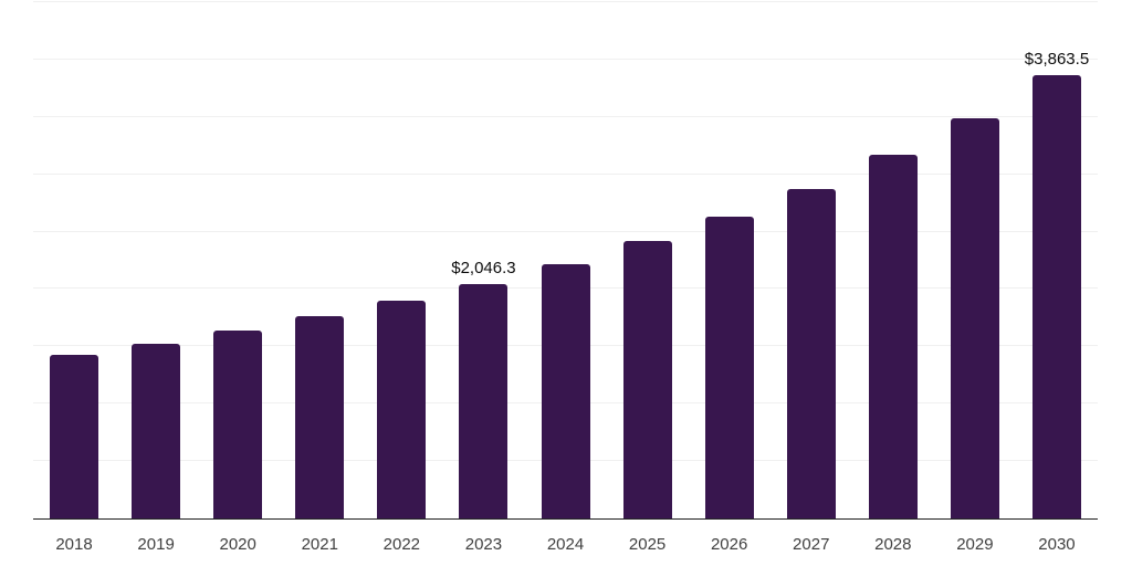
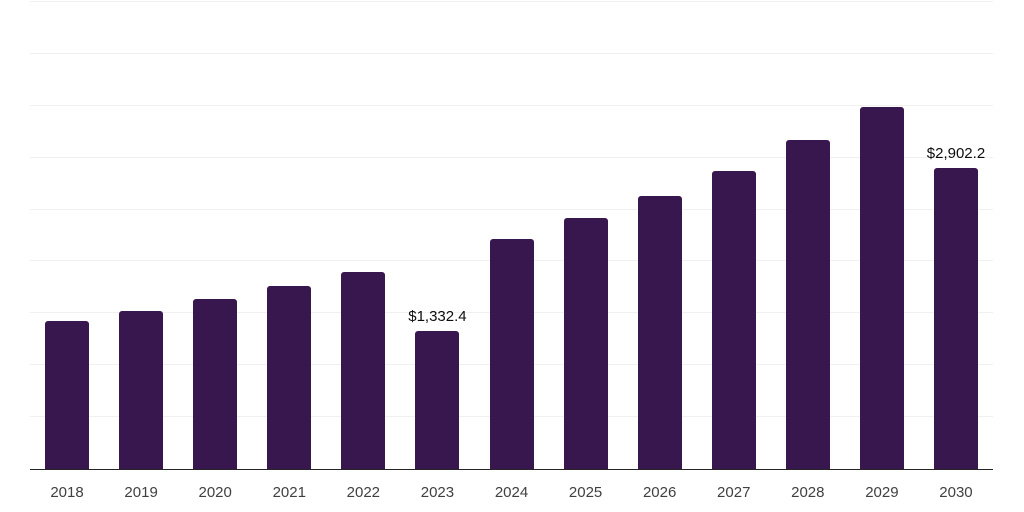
2023: $2,046.3 -> $1,332.4
2030: $3,863.5 -> $2,902.2
